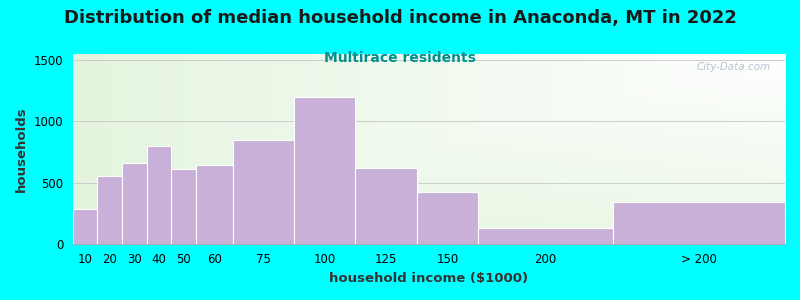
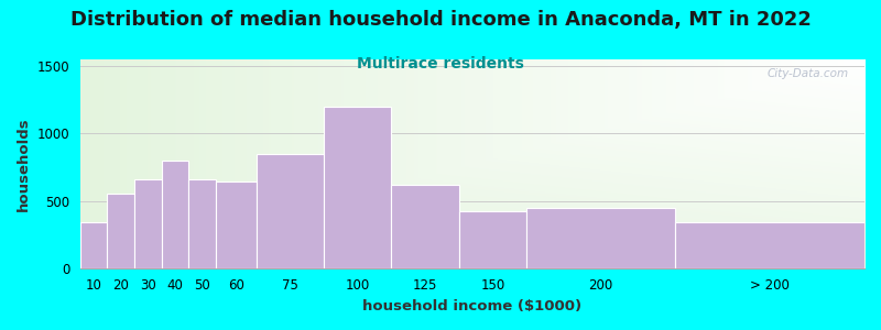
10: 280 -> 340
50: 610 -> 660
200: 130 -> 450
